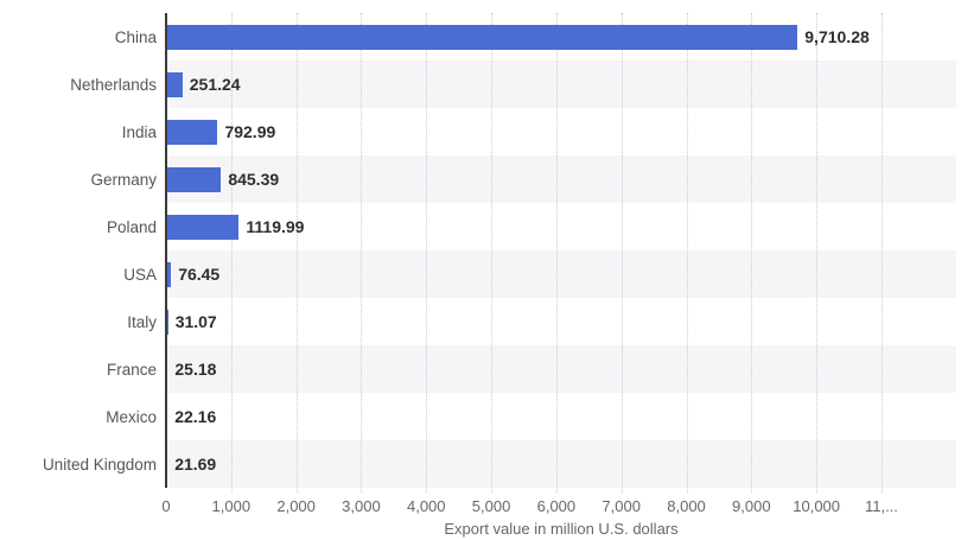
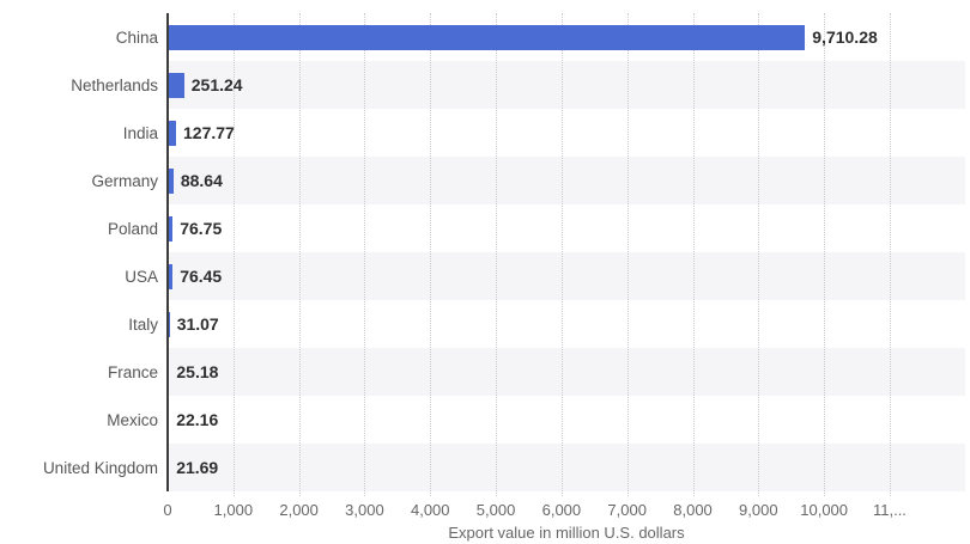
India: 792.99 -> 127.77
Germany: 845.39 -> 88.64
Poland: 1119.99 -> 76.75
